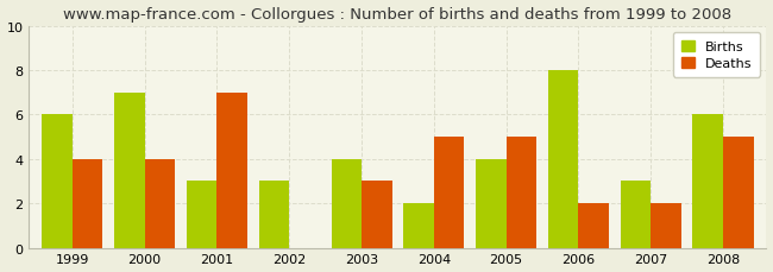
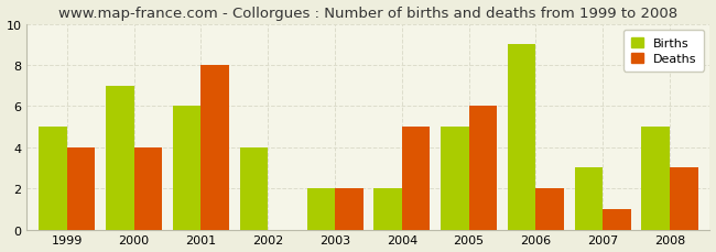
Births/1999: 6 -> 5
Births/2001: 3 -> 6
Deaths/2001: 7 -> 8
Births/2002: 3 -> 4
Births/2003: 4 -> 2
Deaths/2003: 3 -> 2
Births/2005: 4 -> 5
Deaths/2005: 5 -> 6
Births/2006: 8 -> 9
Deaths/2007: 2 -> 1
Births/2008: 6 -> 5
Deaths/2008: 5 -> 3
